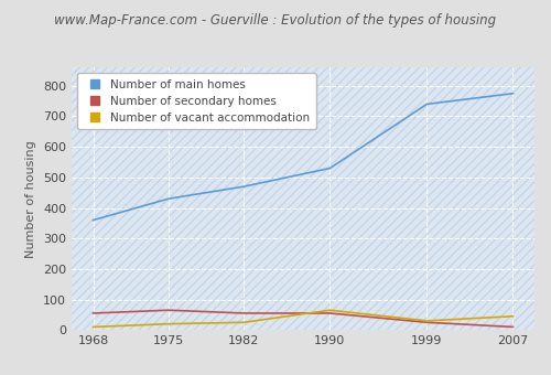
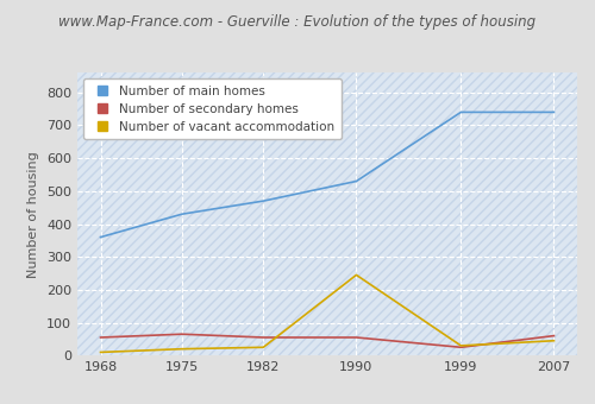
Number of vacant accommodation/1990: 65 -> 245
Number of main homes/2007: 775 -> 740
Number of secondary homes/2007: 10 -> 60
